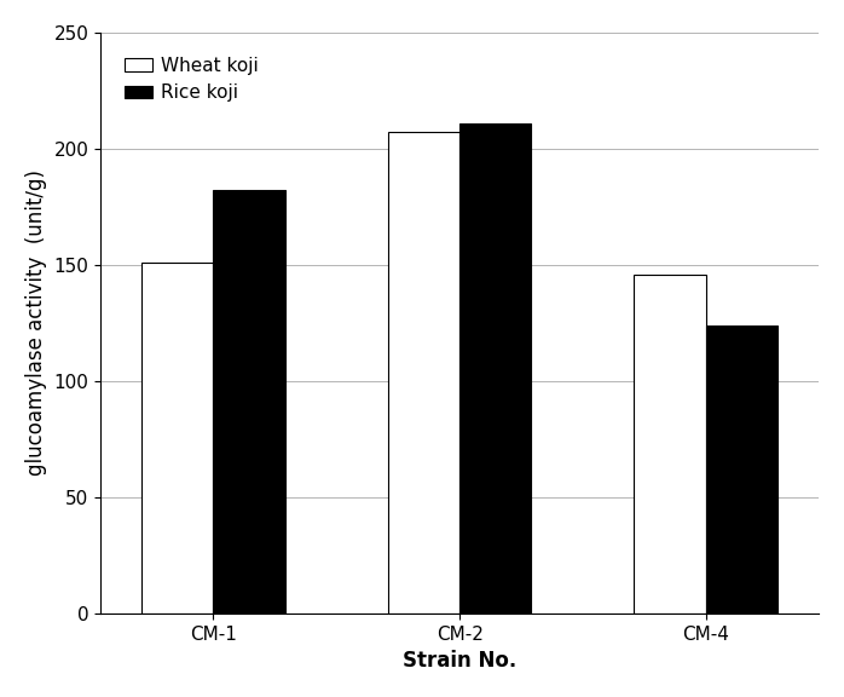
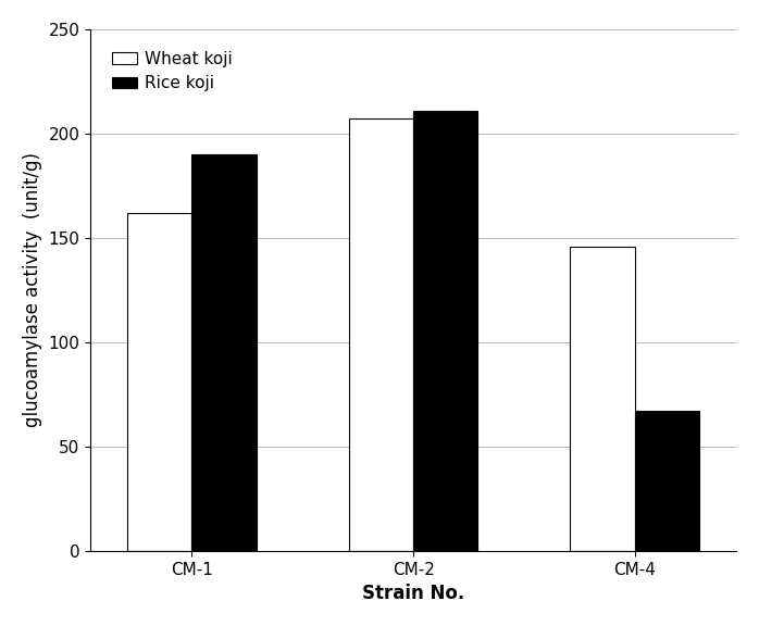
Wheat koji/CM-1: 151 -> 162
Rice koji/CM-1: 182 -> 190
Rice koji/CM-4: 124 -> 67
